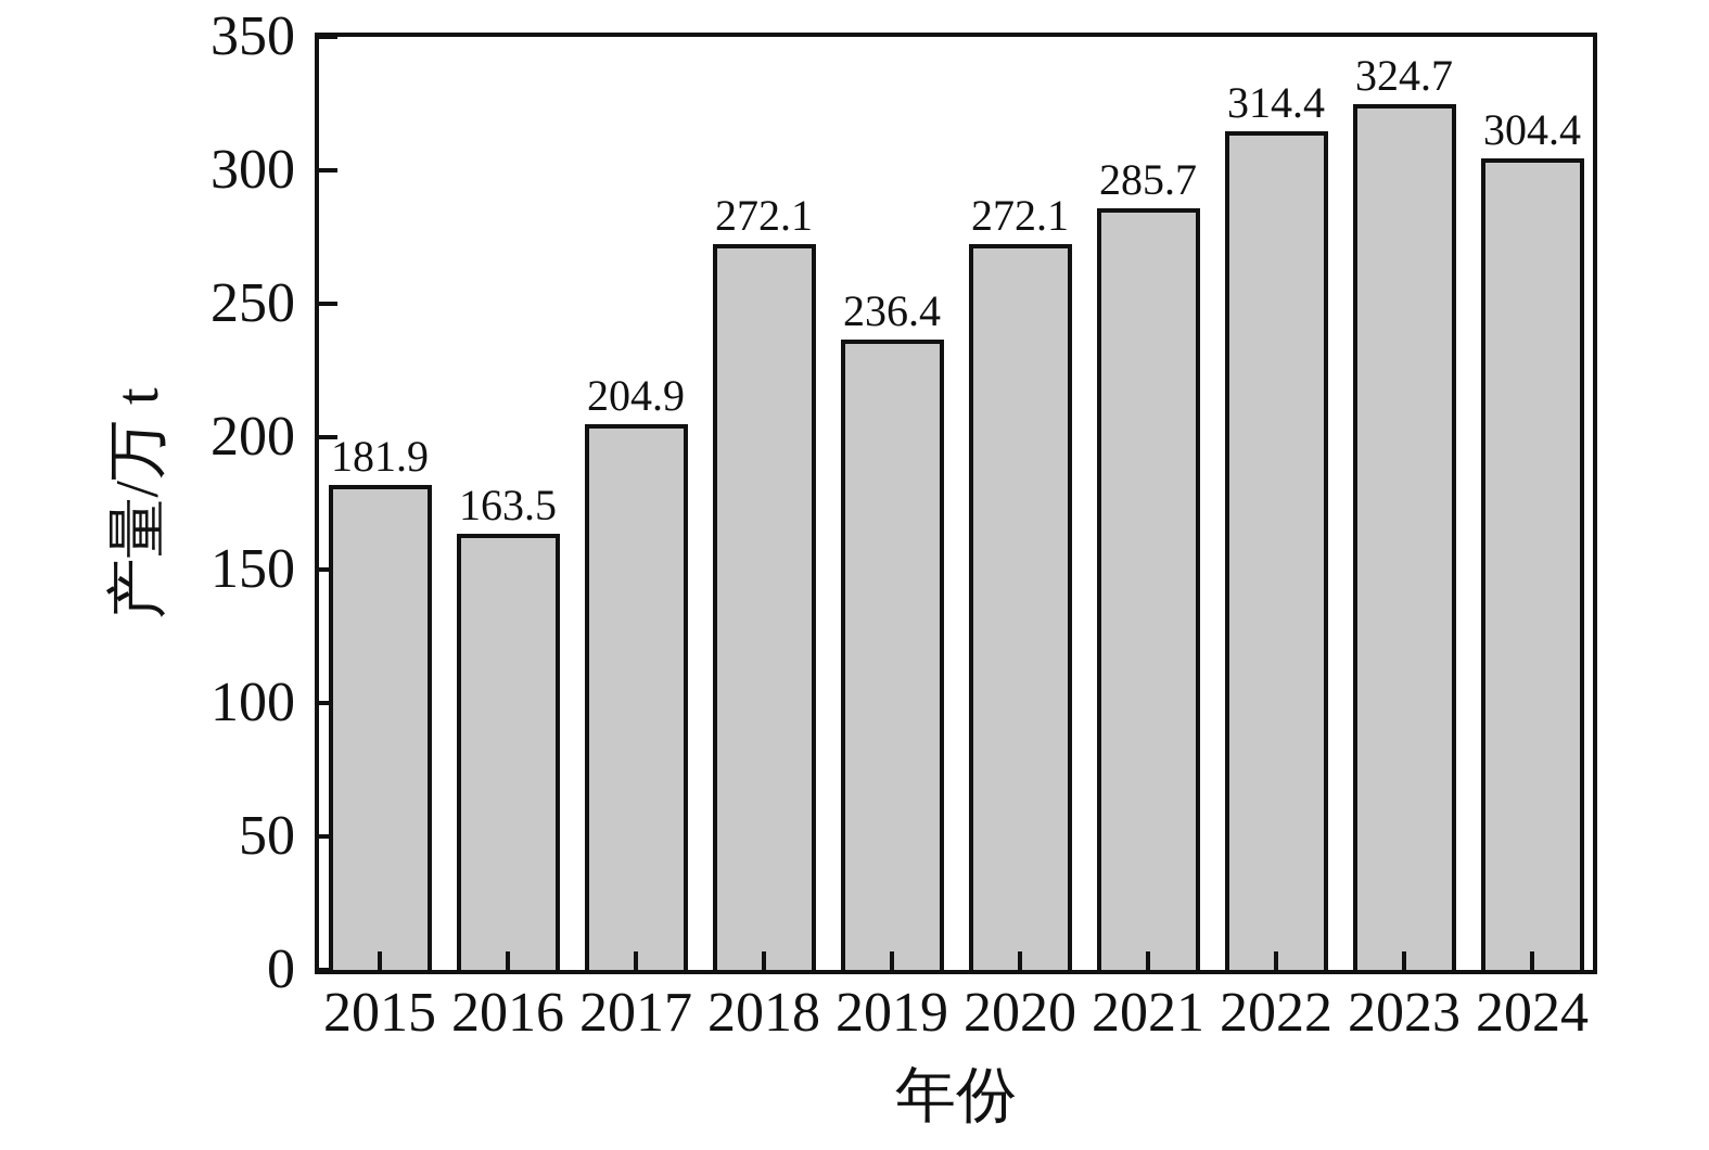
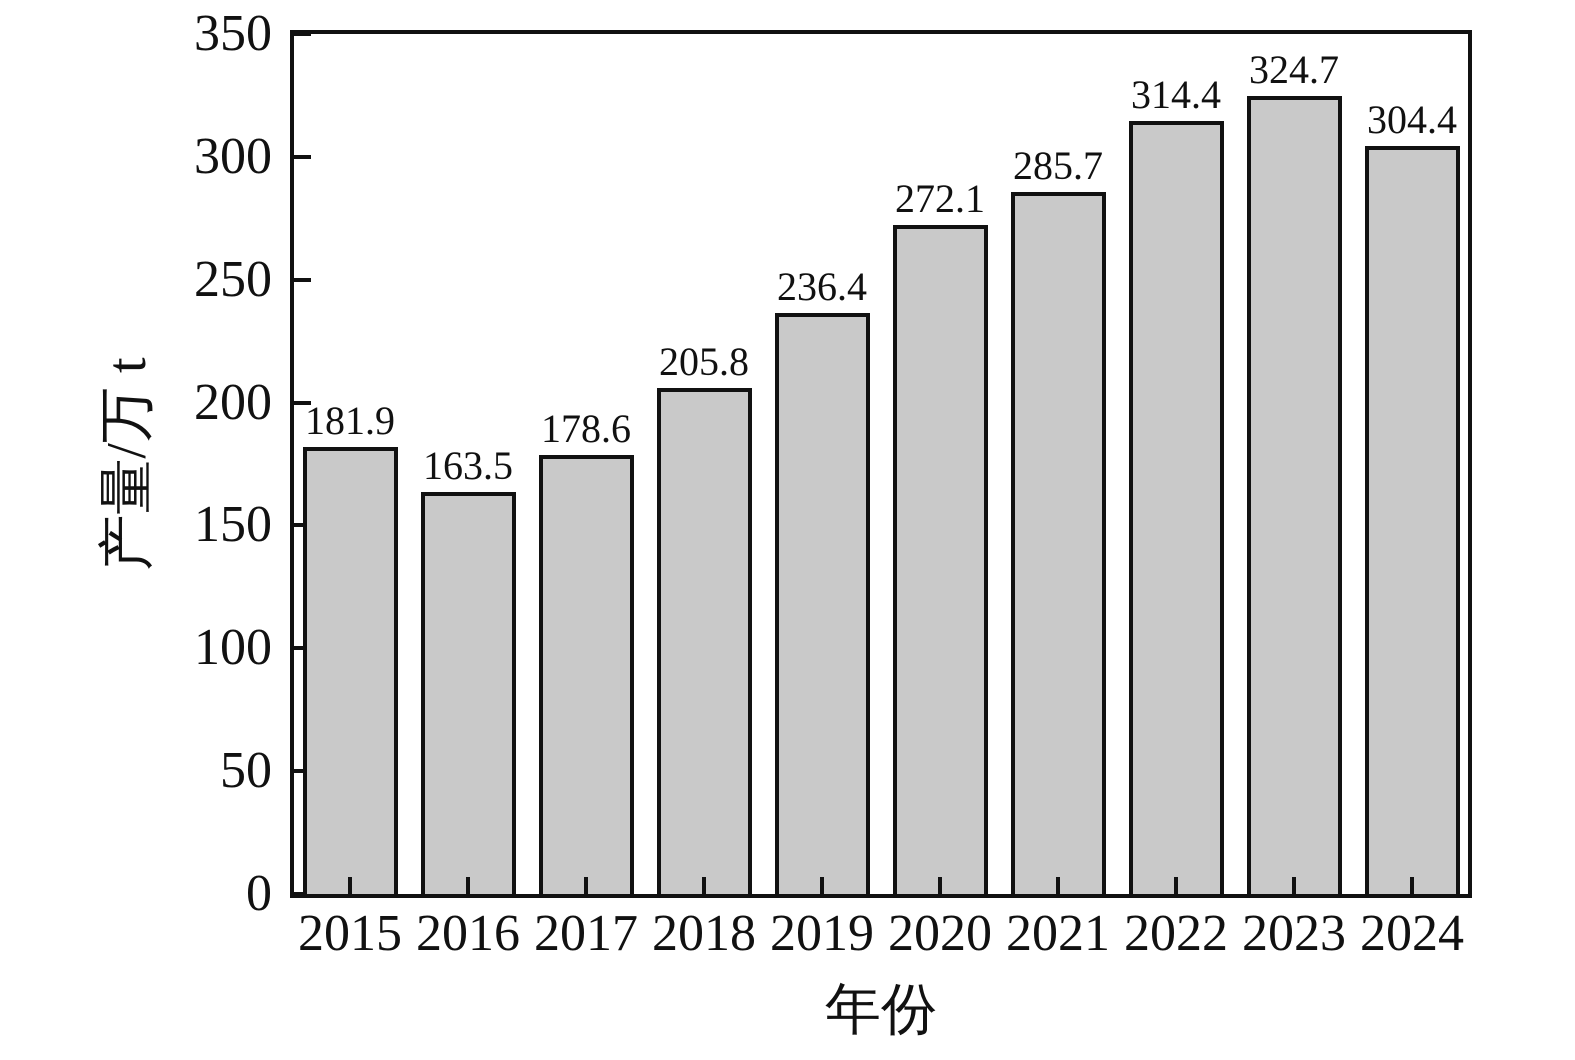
2017: 204.9 -> 178.6
2018: 272.1 -> 205.8
